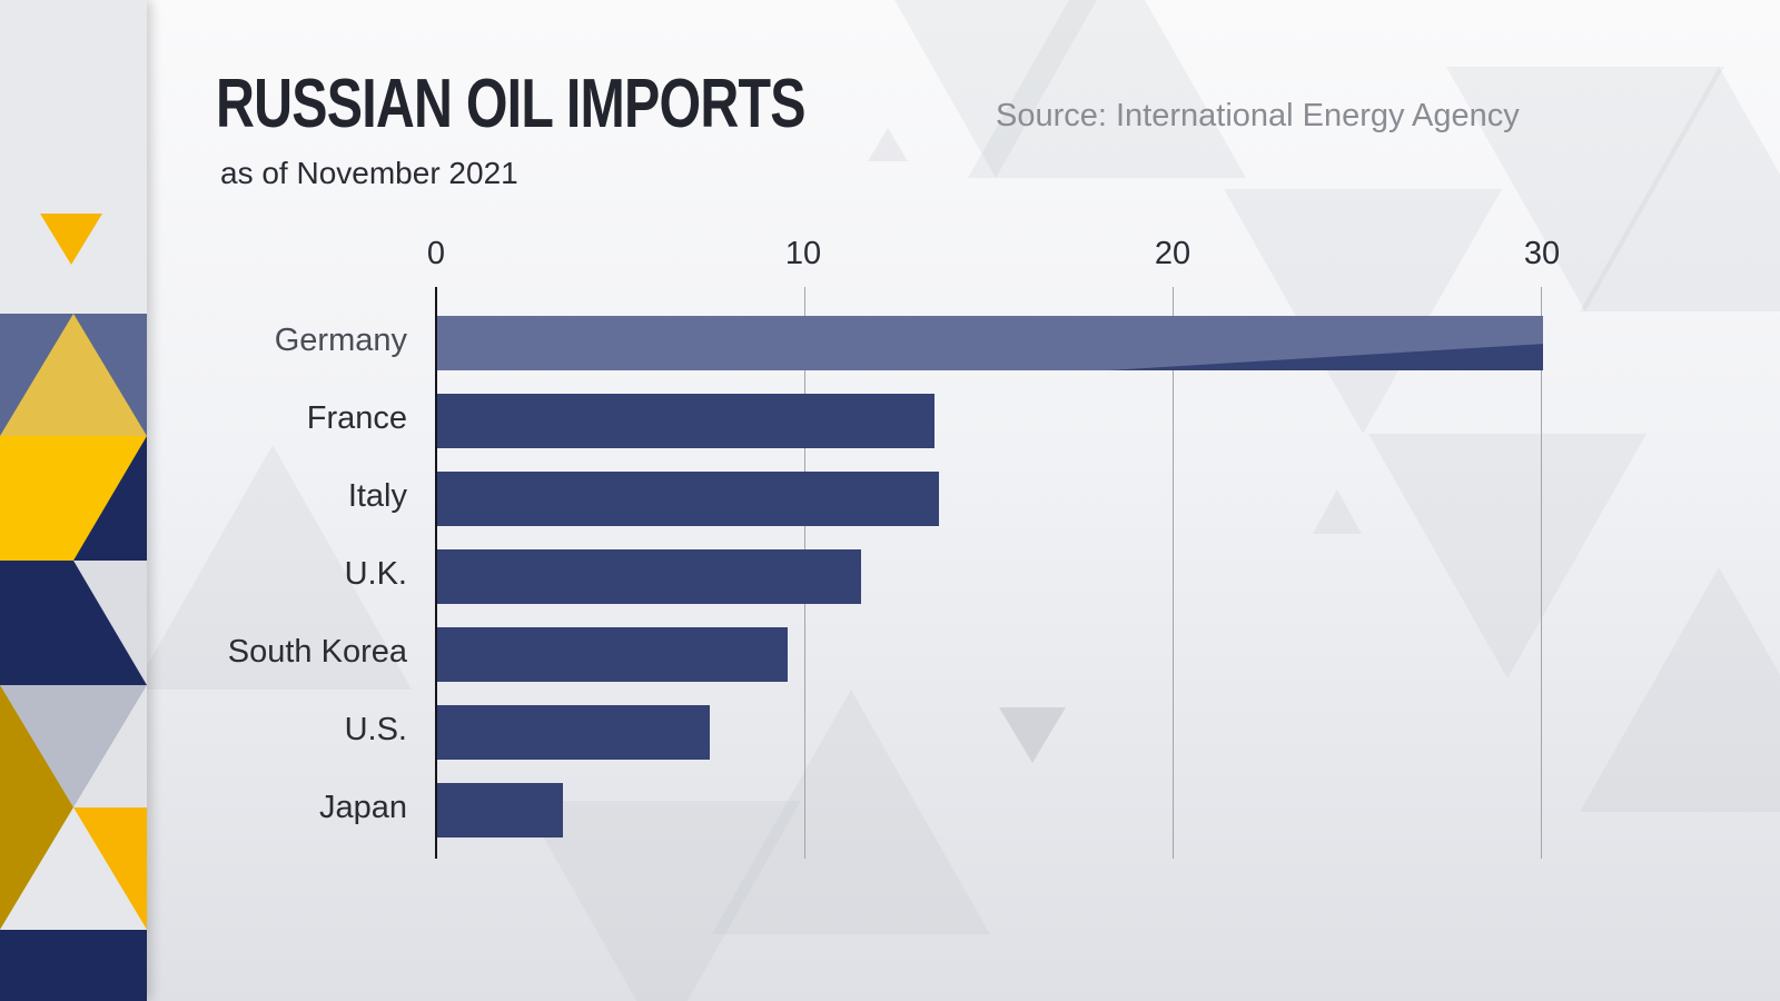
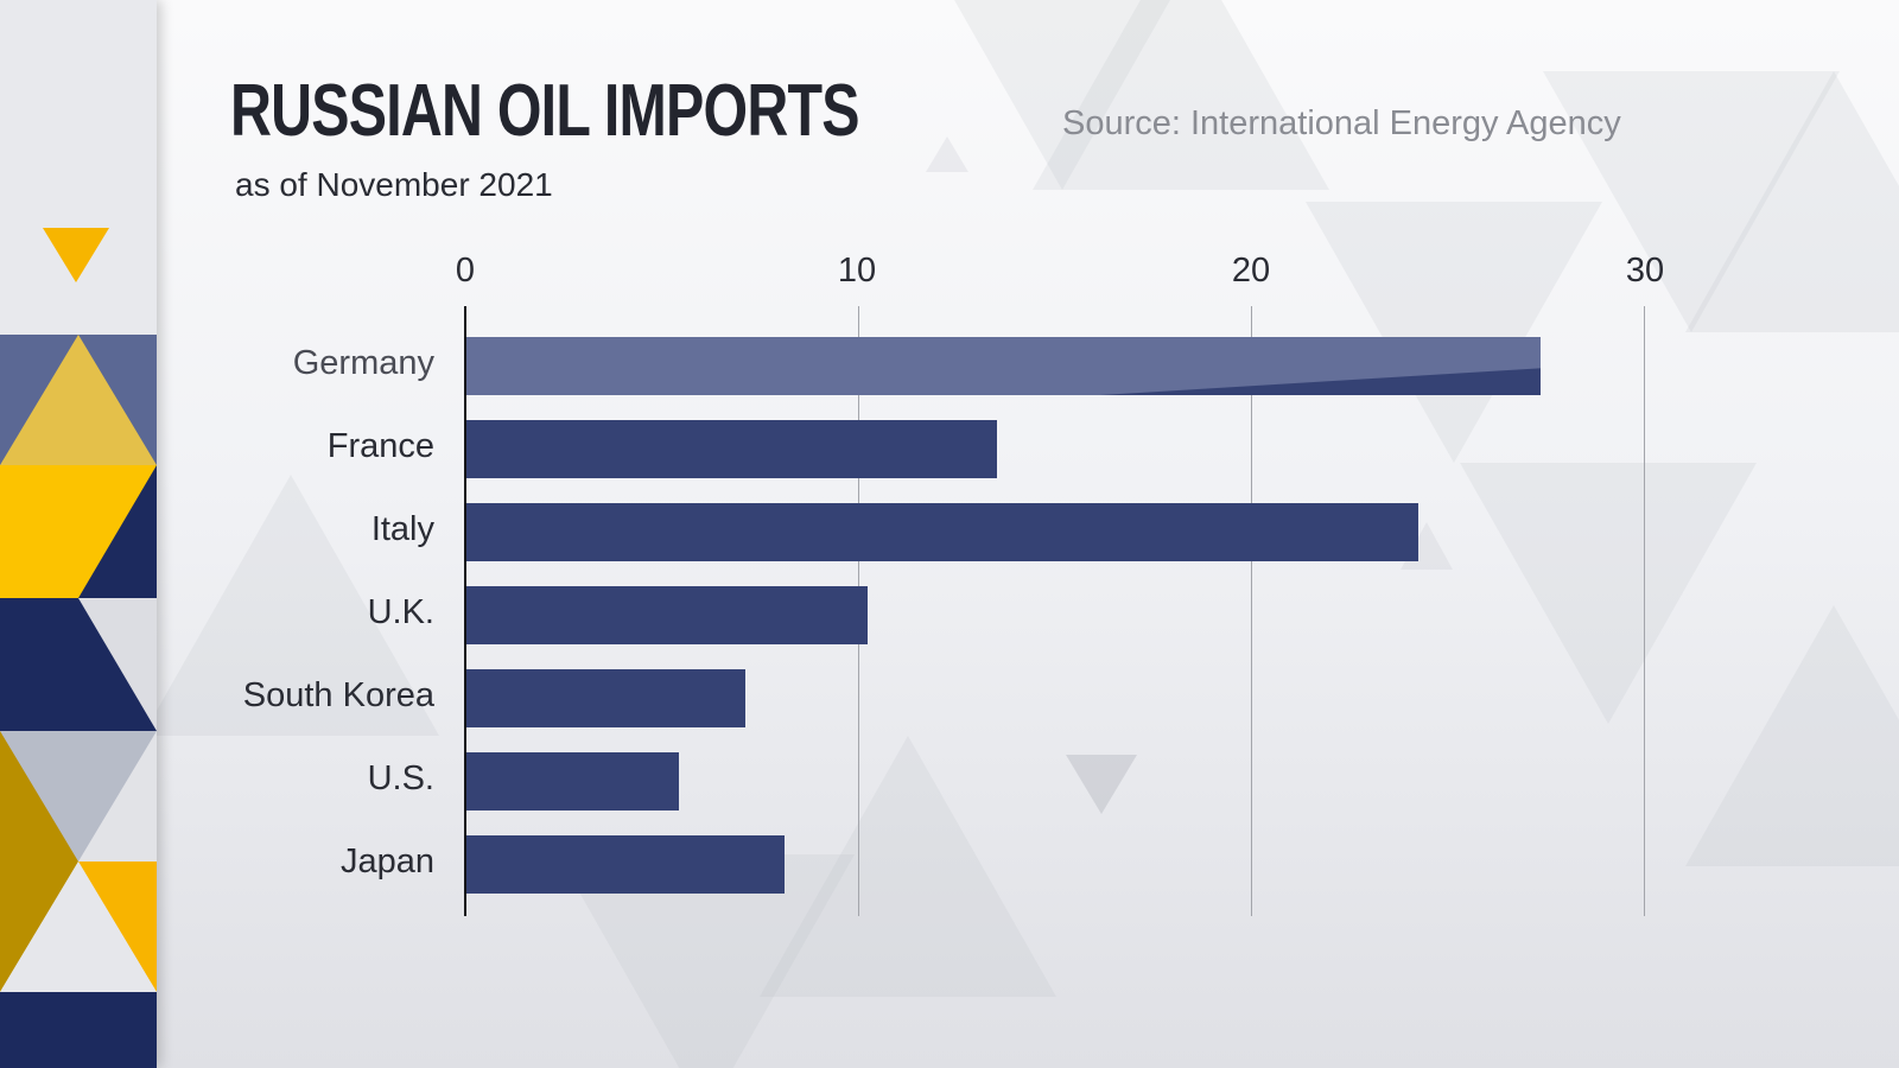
Germany: 30.0 -> 27.3
Italy: 13.6 -> 24.2
U.K.: 11.5 -> 10.2
South Korea: 9.5 -> 7.1
U.S.: 7.4 -> 5.4
Japan: 3.4 -> 8.1
